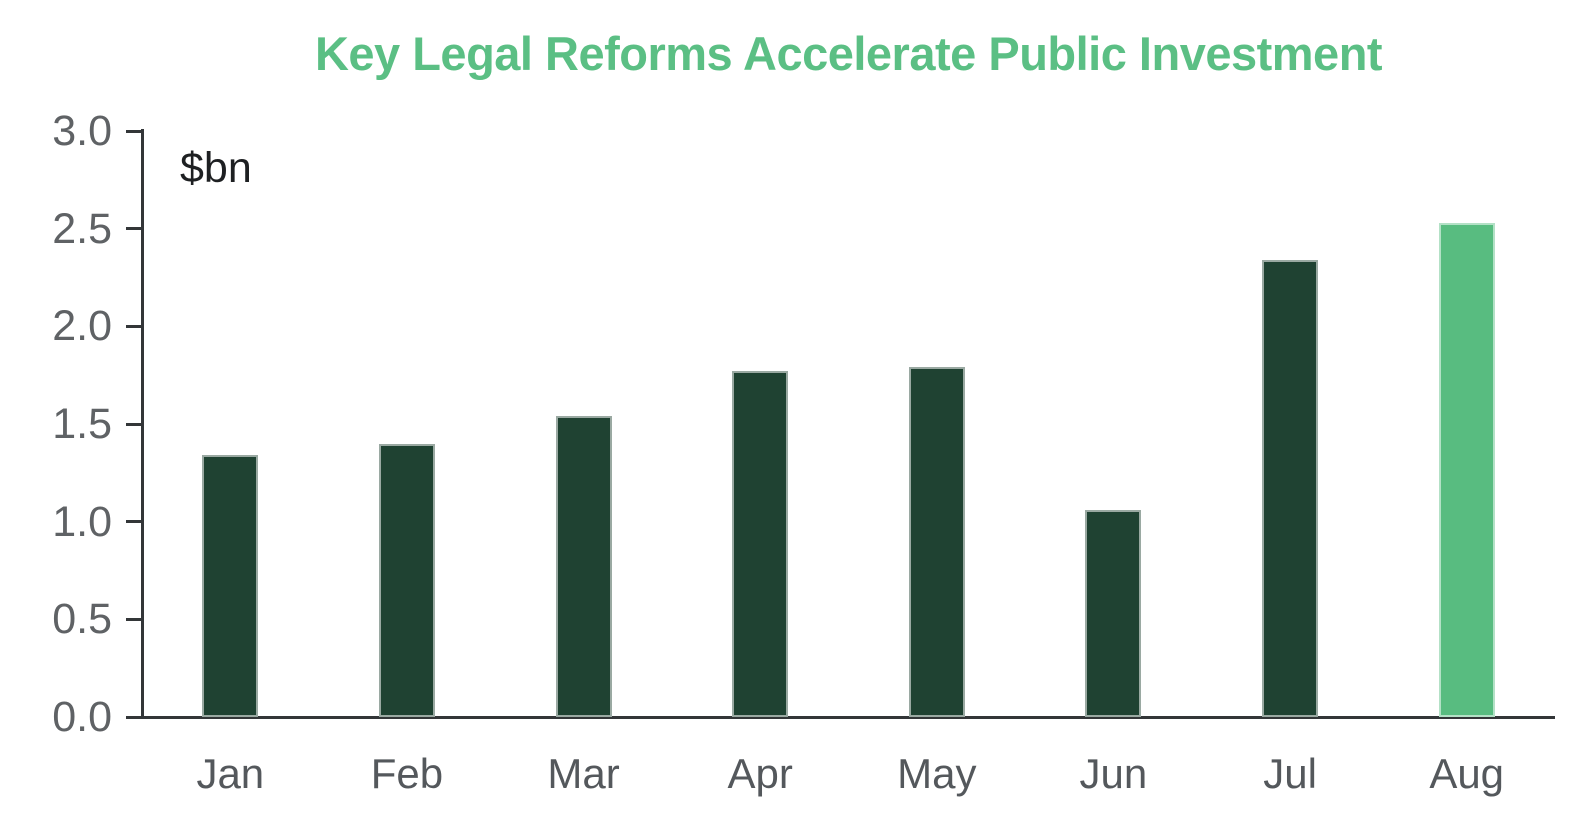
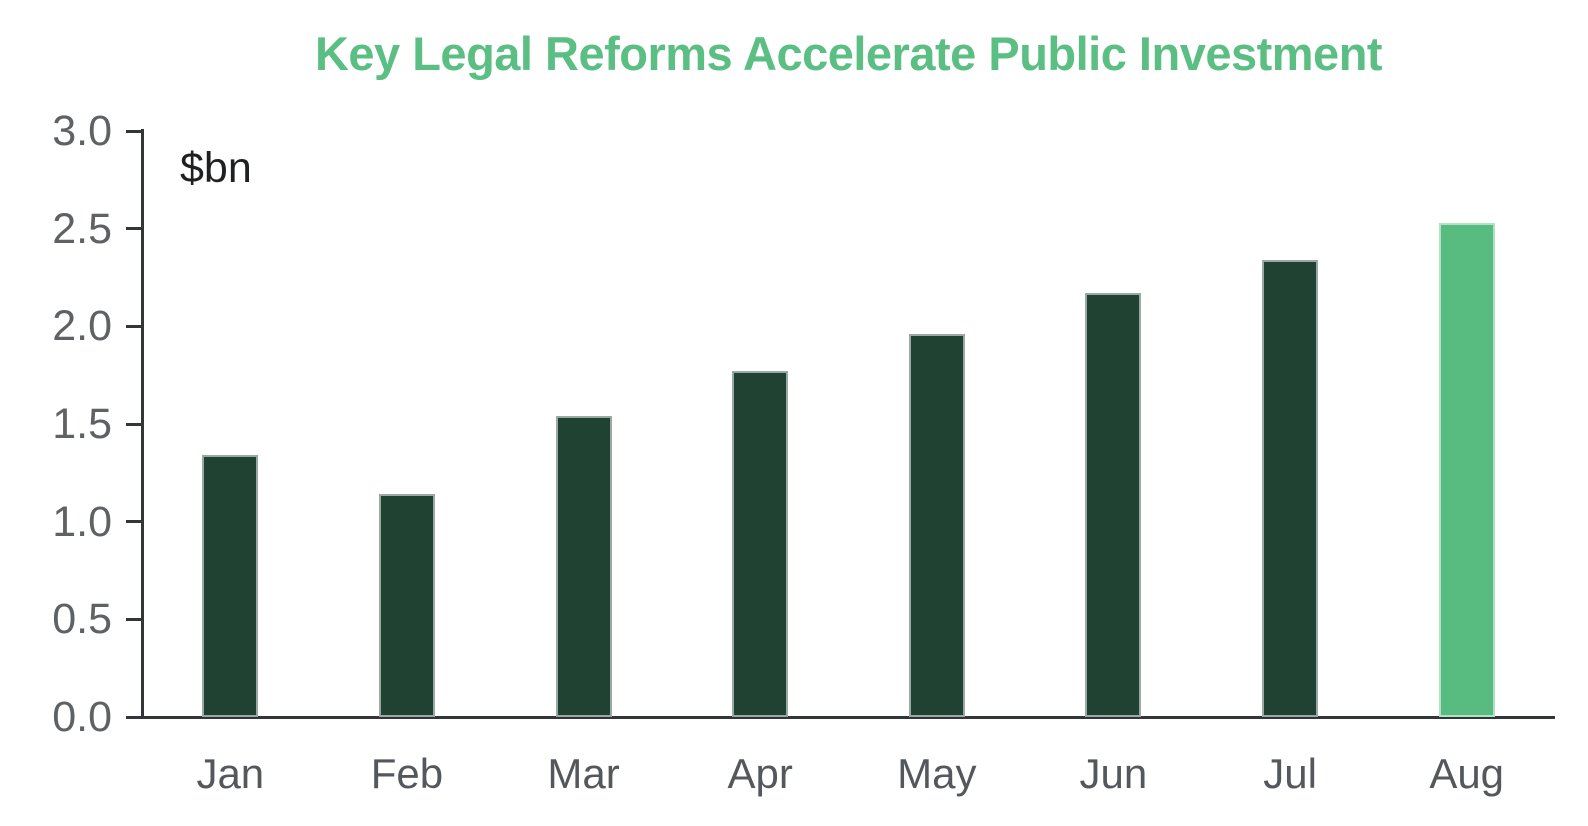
Feb: 1.40 -> 1.14
May: 1.79 -> 1.96
Jun: 1.06 -> 2.17
